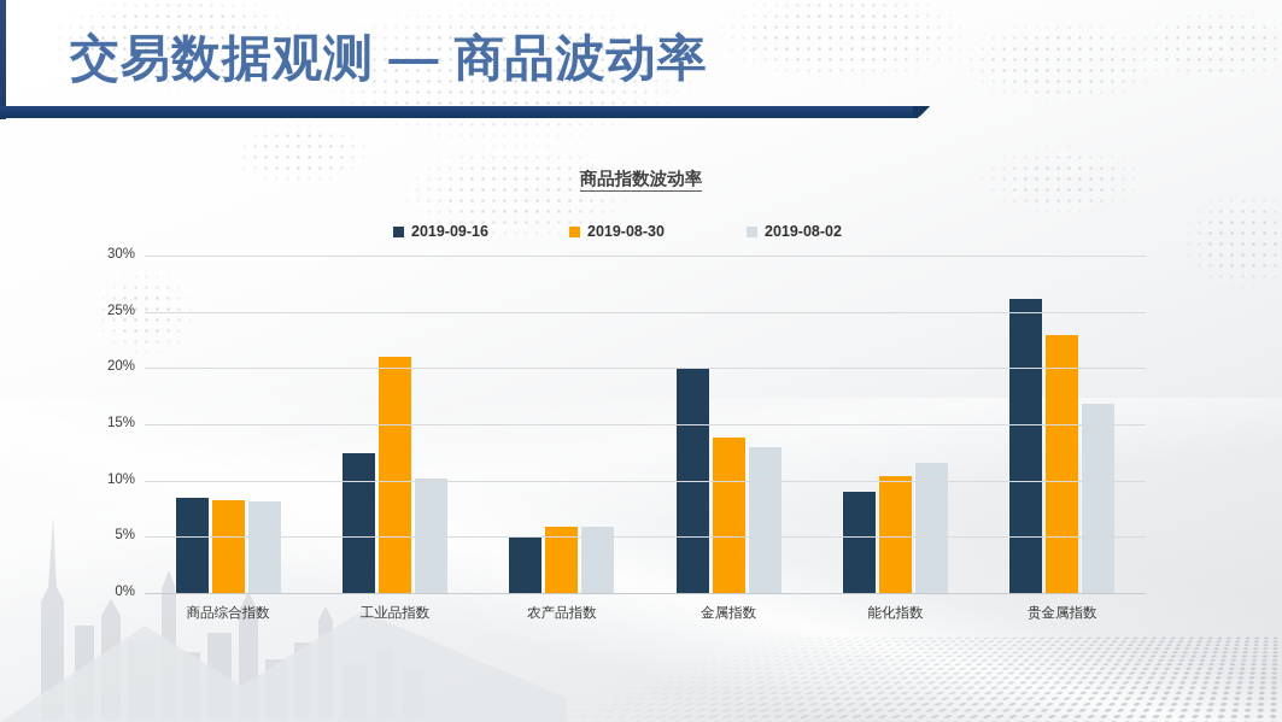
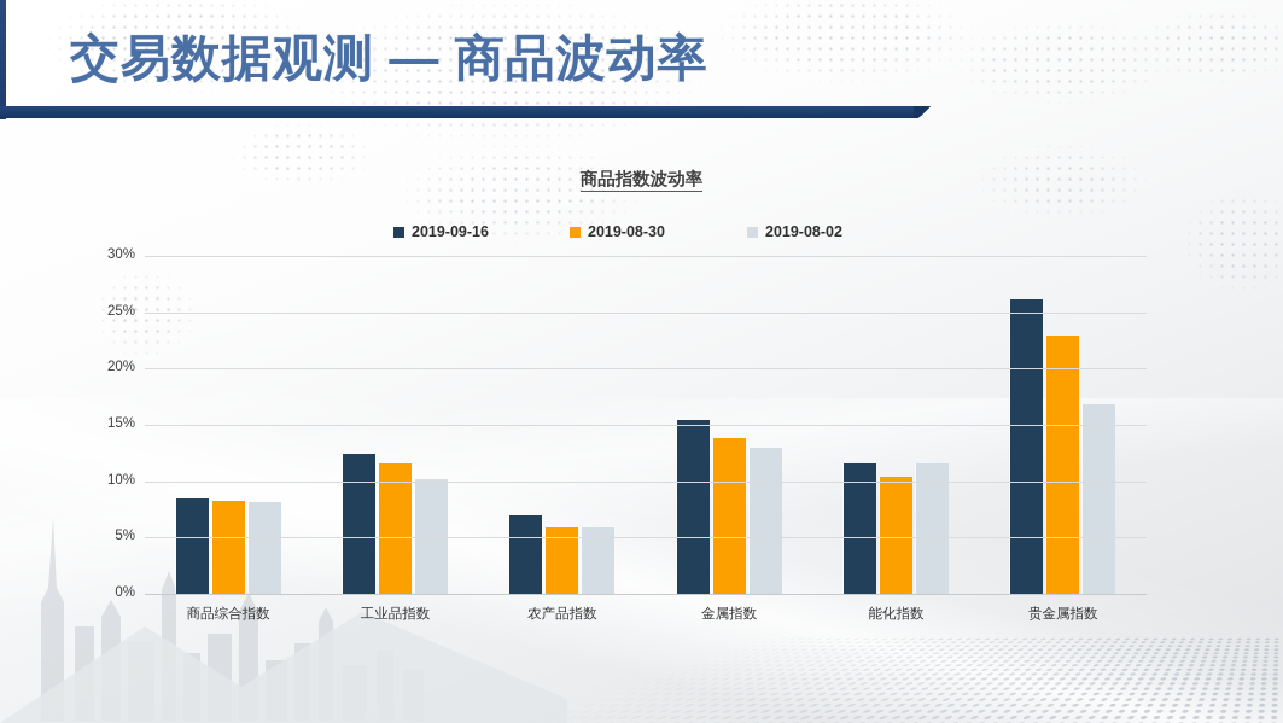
2019-08-30/工业品指数: 21% -> 12%
2019-09-16/农产品指数: 5% -> 7%
2019-09-16/金属指数: 20% -> 15%
2019-09-16/能化指数: 9% -> 12%
